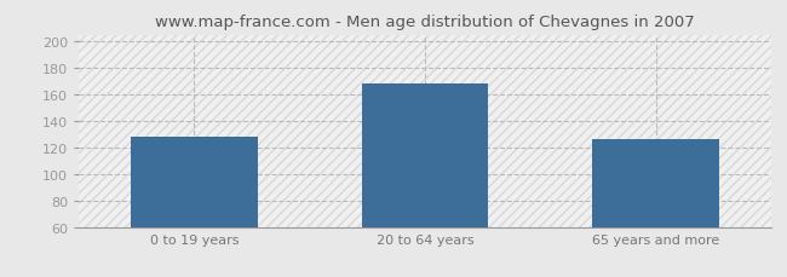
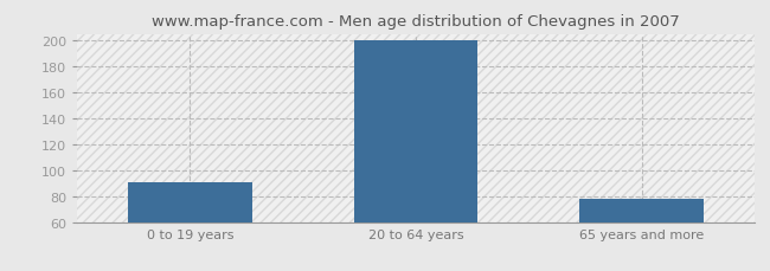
0 to 19 years: 128 -> 91
20 to 64 years: 168 -> 200
65 years and more: 126 -> 78
